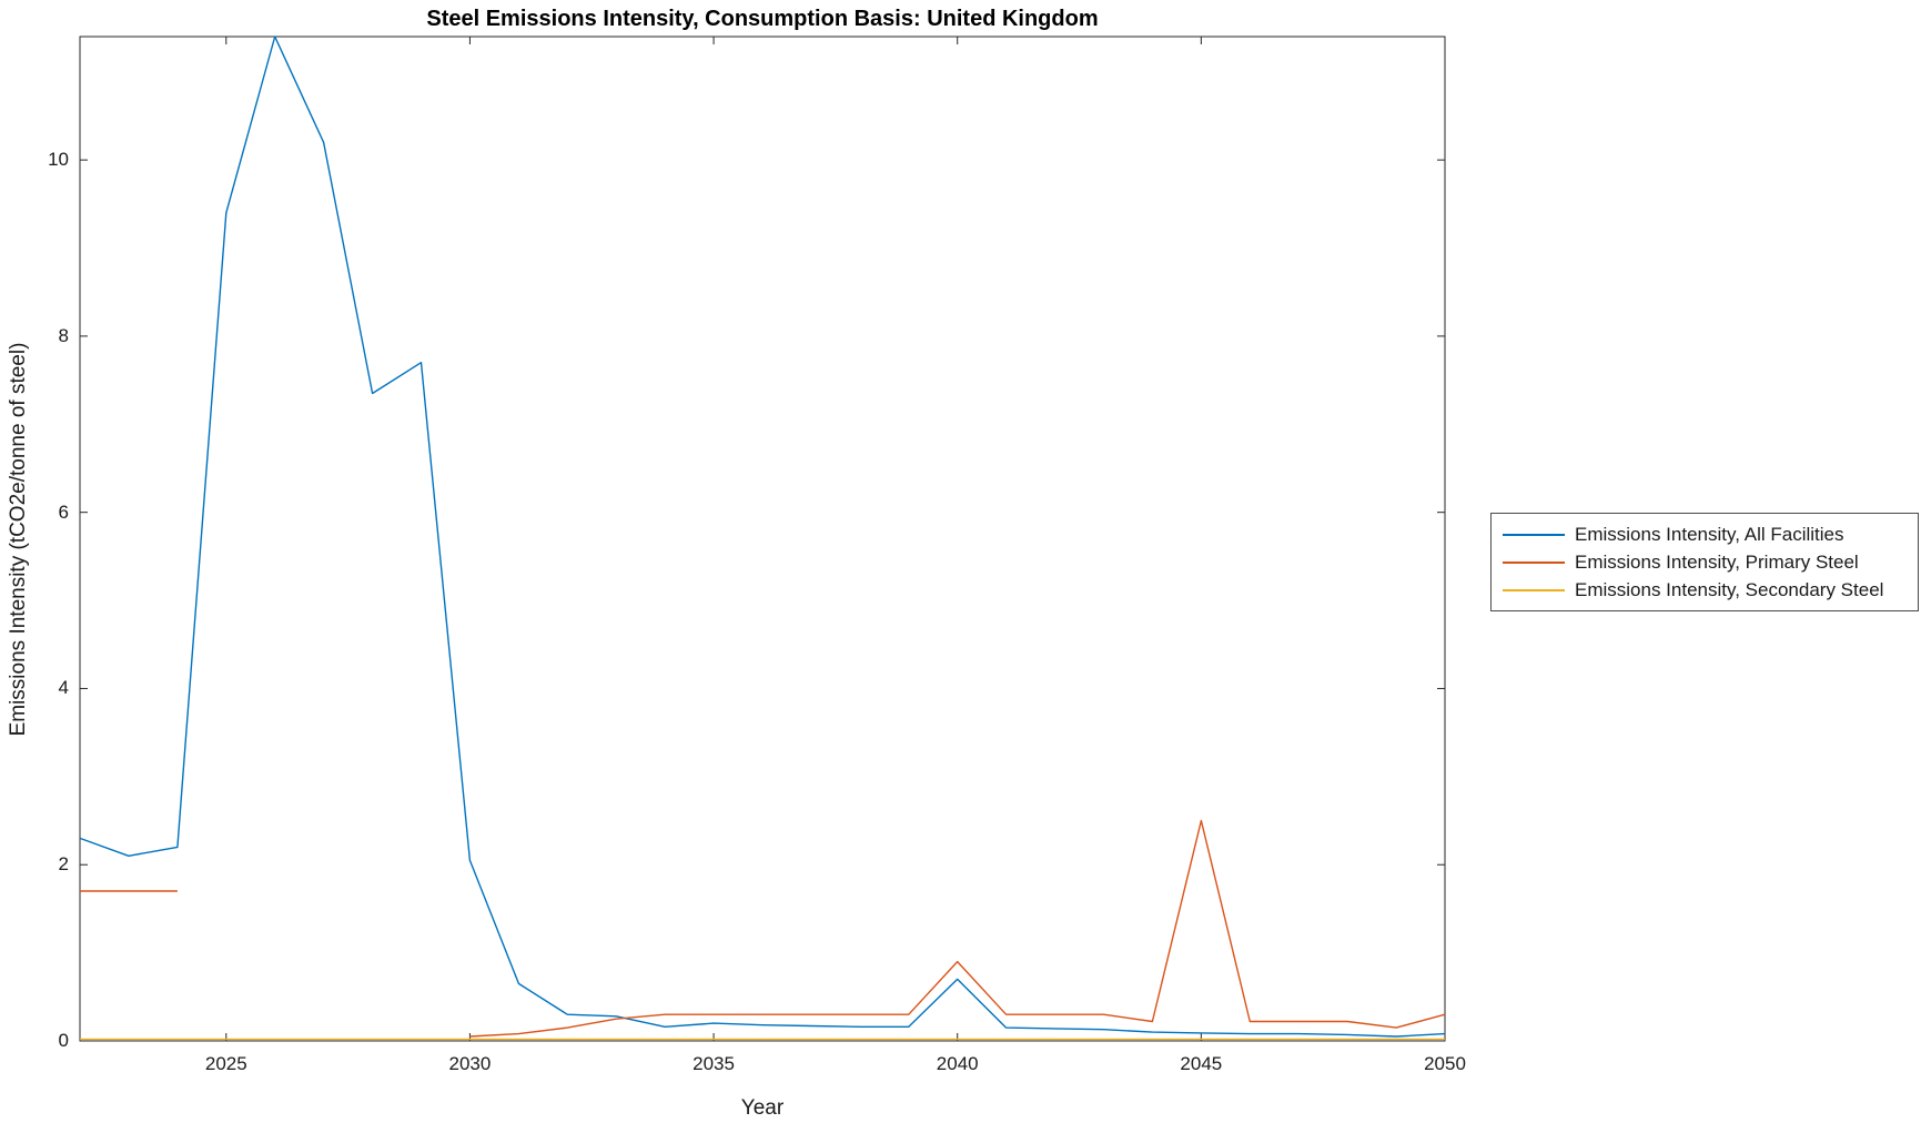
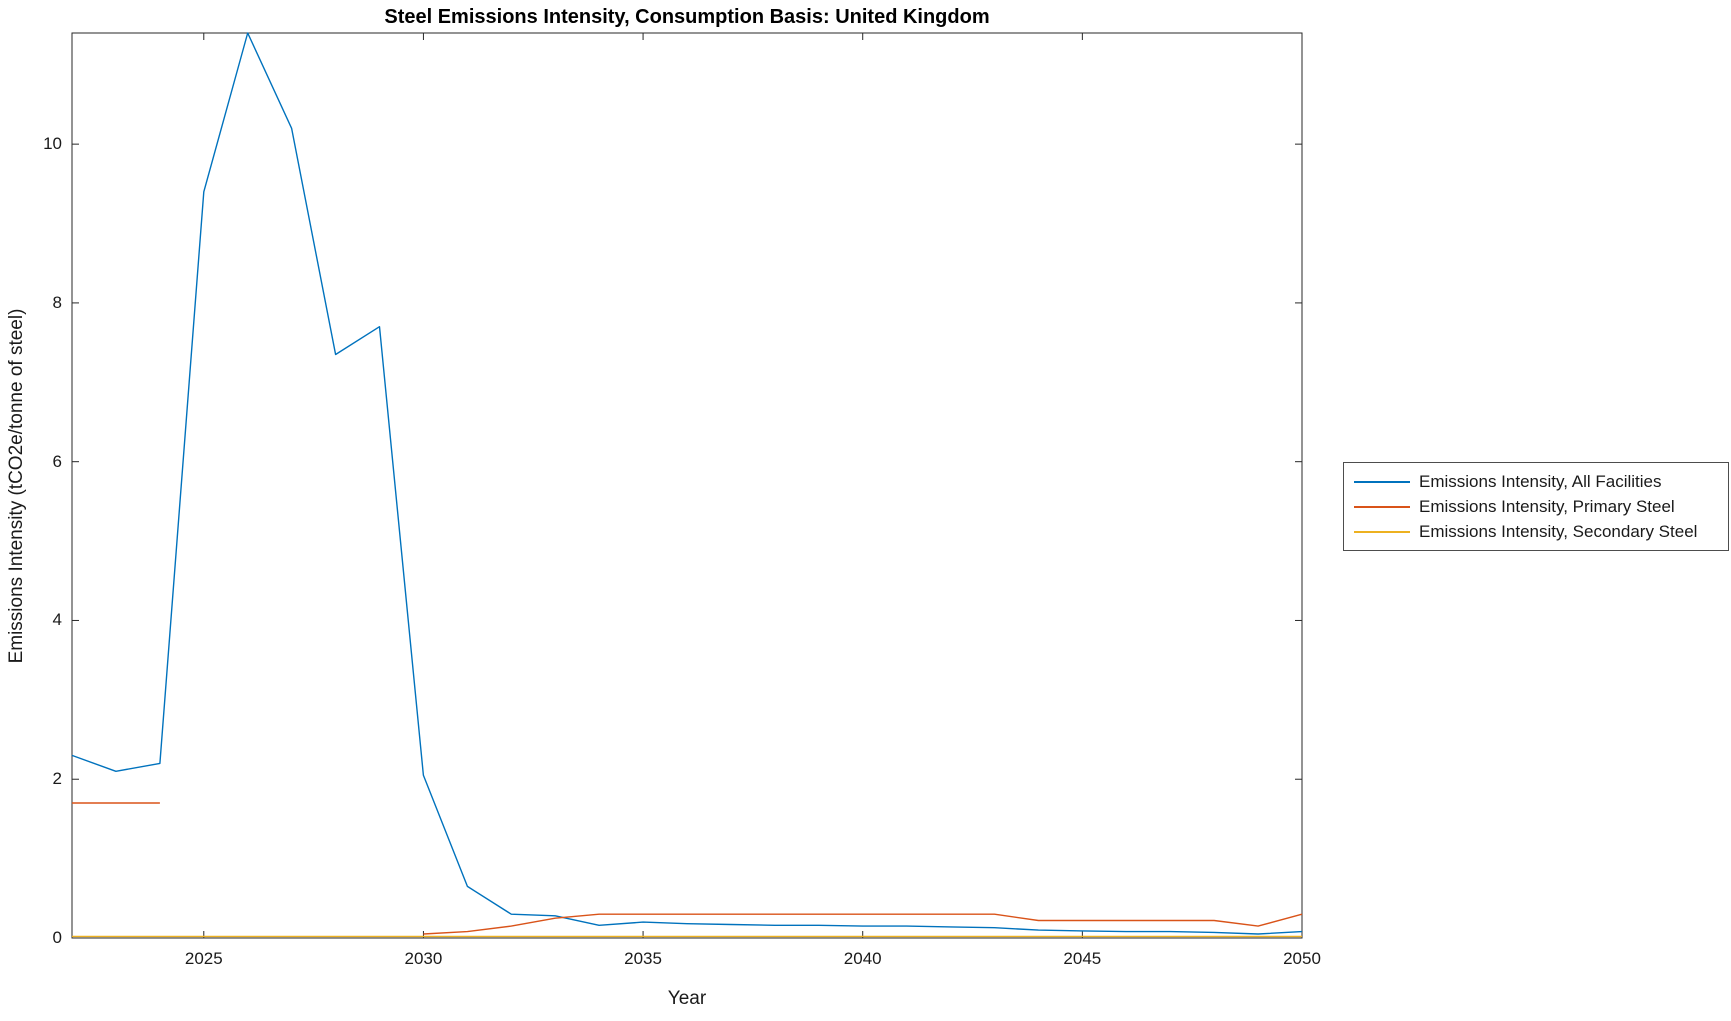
Emissions Intensity, All Facilities/2040: 0.7 -> 0.1
Emissions Intensity, Primary Steel/2040: 0.9 -> 0.3
Emissions Intensity, Primary Steel/2045: 2.5 -> 0.2
